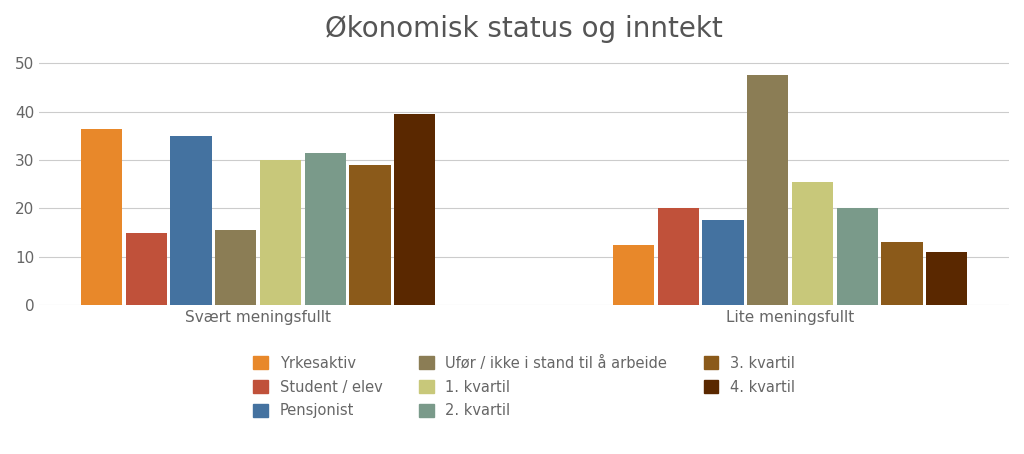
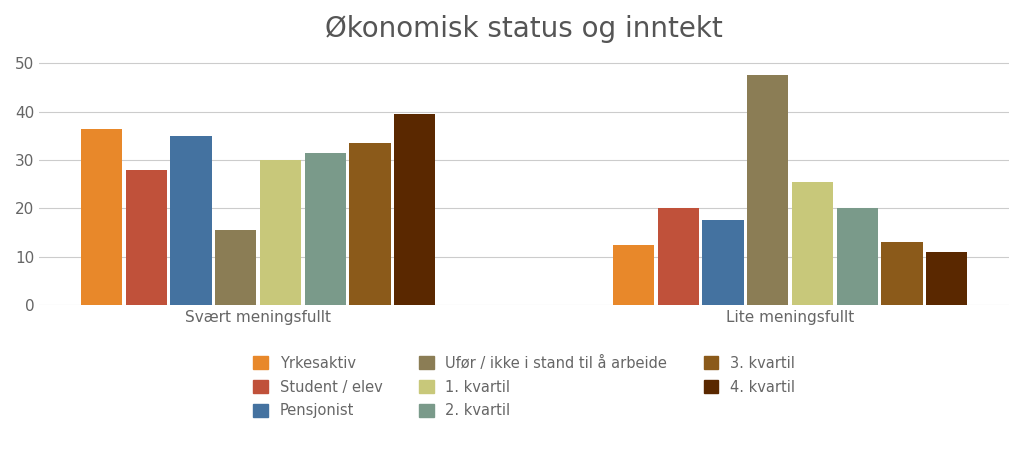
Student / elev/Svært meningsfullt: 15 -> 28
3. kvartil/Svært meningsfullt: 29.0 -> 33.5
